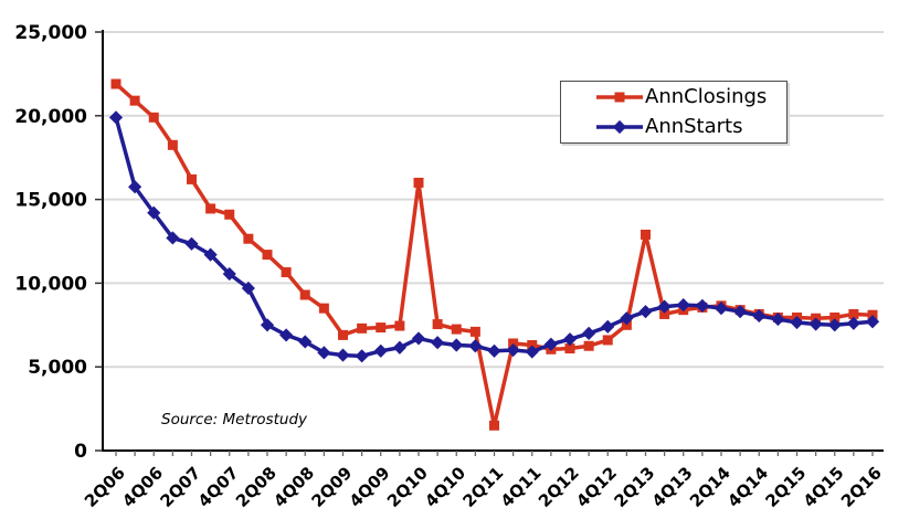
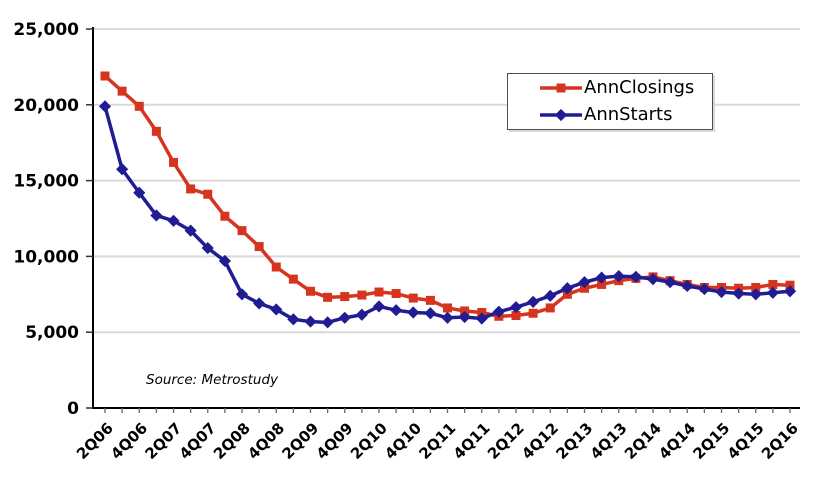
AnnClosings/2Q09: 6900 -> 7700
AnnClosings/2Q10: 16000 -> 7600
AnnClosings/2Q11: 1500 -> 6600
AnnClosings/2Q13: 12900 -> 7900
